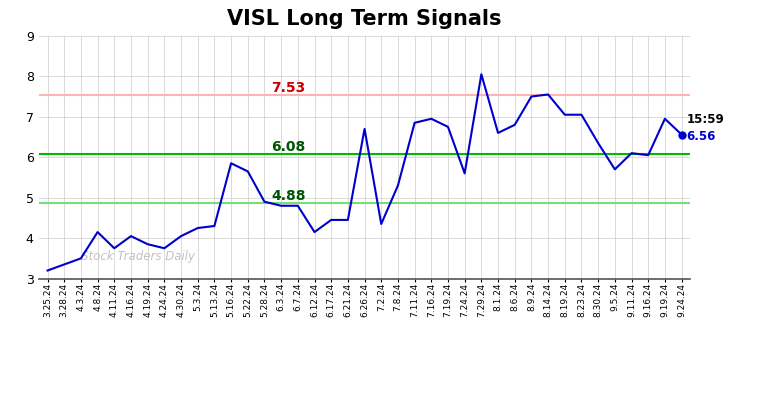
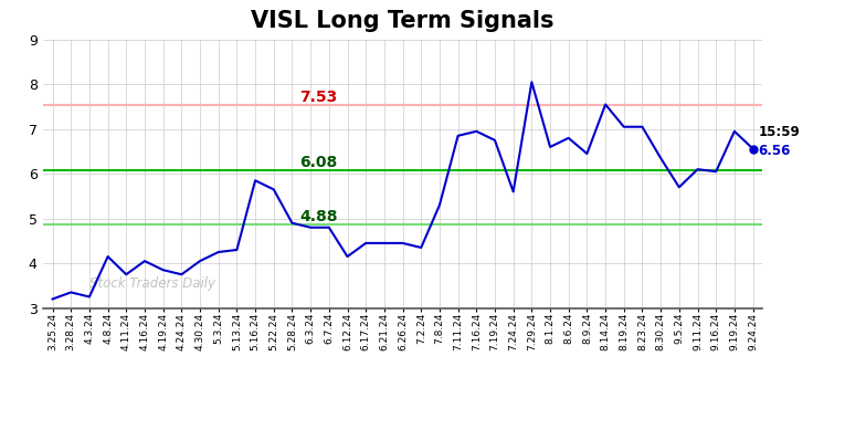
4.3.24: 3.50 -> 3.25
6.26.24: 6.70 -> 4.45
8.9.24: 7.50 -> 6.45
